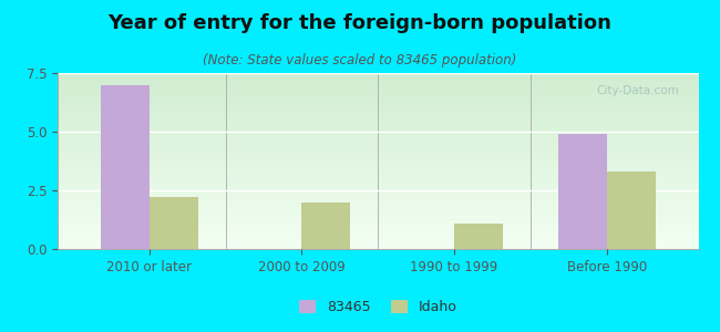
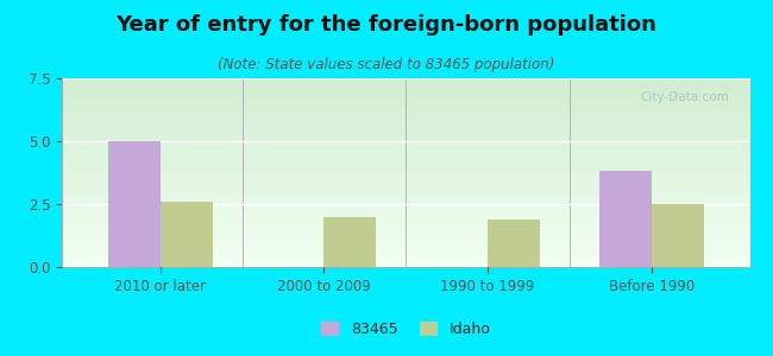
83465/2010 or later: 7.0 -> 5.0
Idaho/2010 or later: 2.2 -> 2.6
Idaho/1990 to 1999: 1.1 -> 1.9
83465/Before 1990: 4.9 -> 3.8
Idaho/Before 1990: 3.3 -> 2.5
